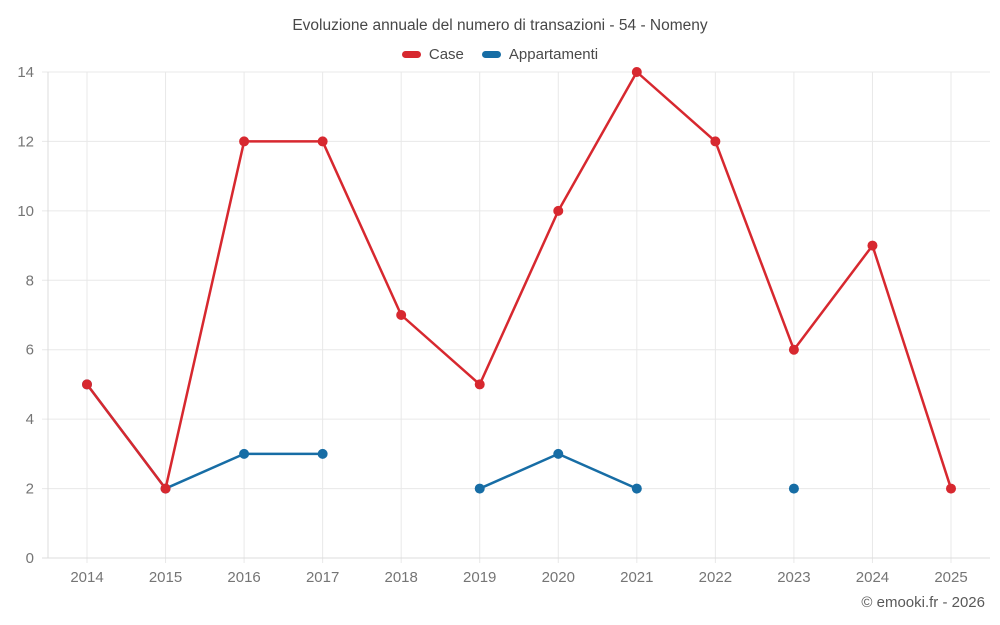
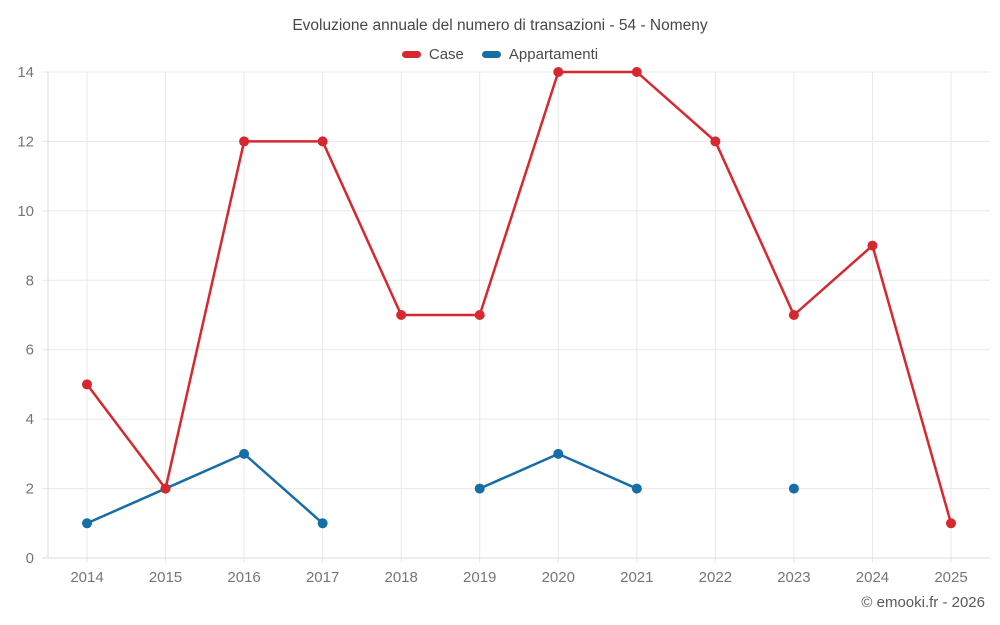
Appartamenti/2014: 5 -> 1
Appartamenti/2017: 3 -> 1
Case/2019: 5 -> 7
Case/2020: 10 -> 14
Case/2023: 6 -> 7
Case/2025: 2 -> 1
